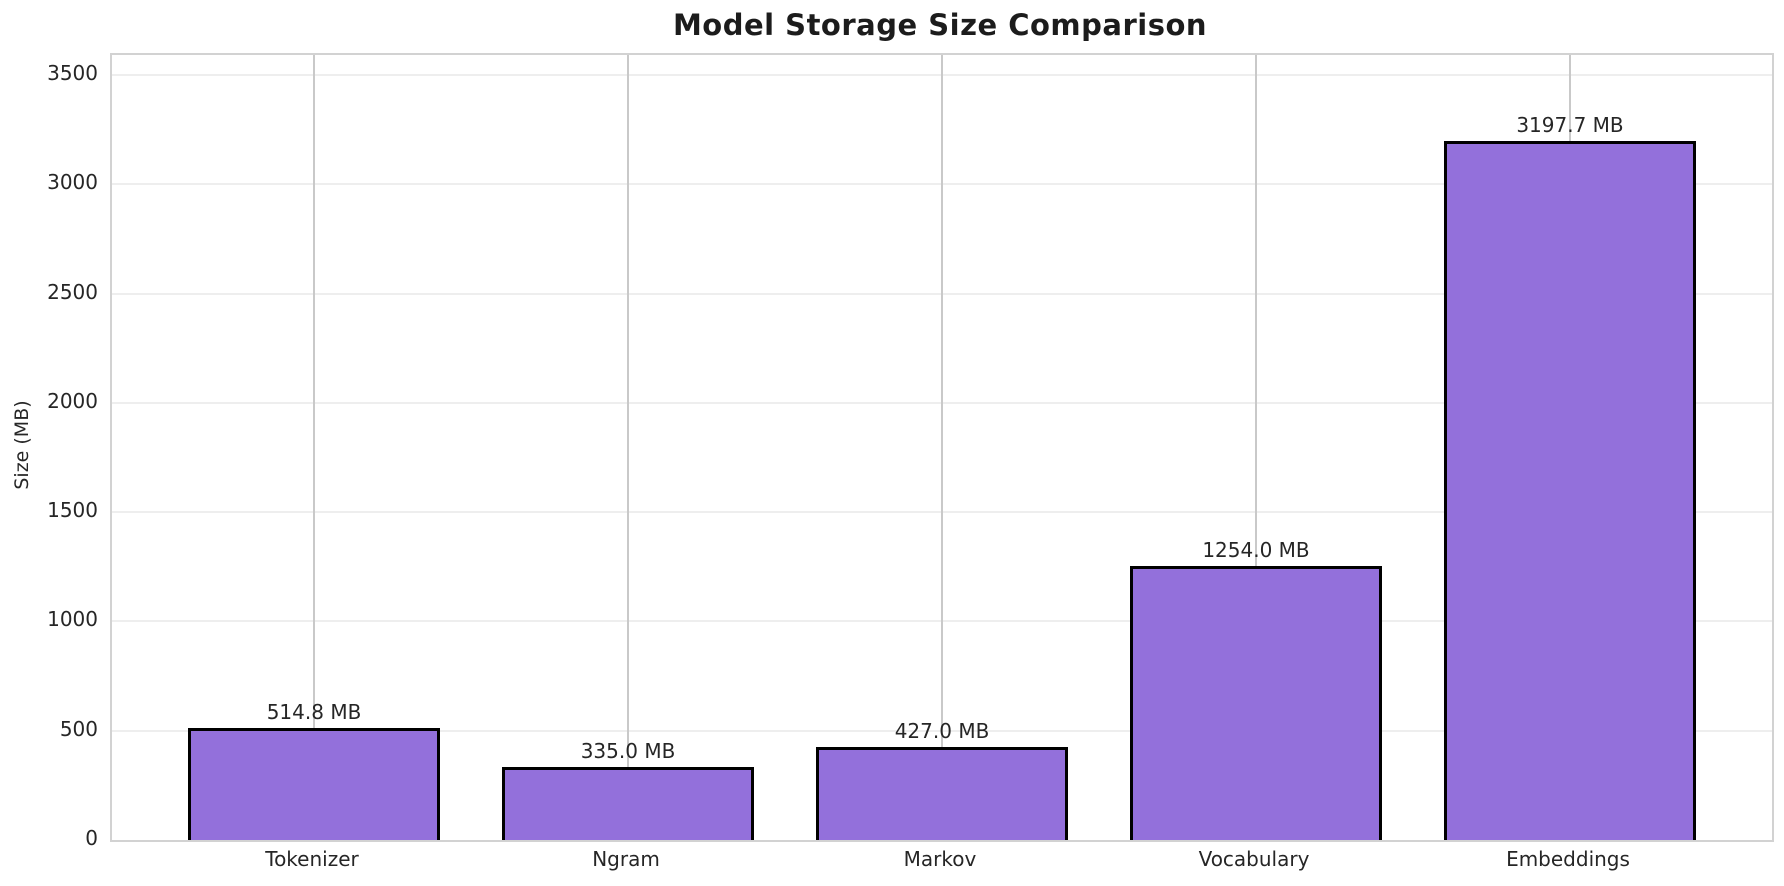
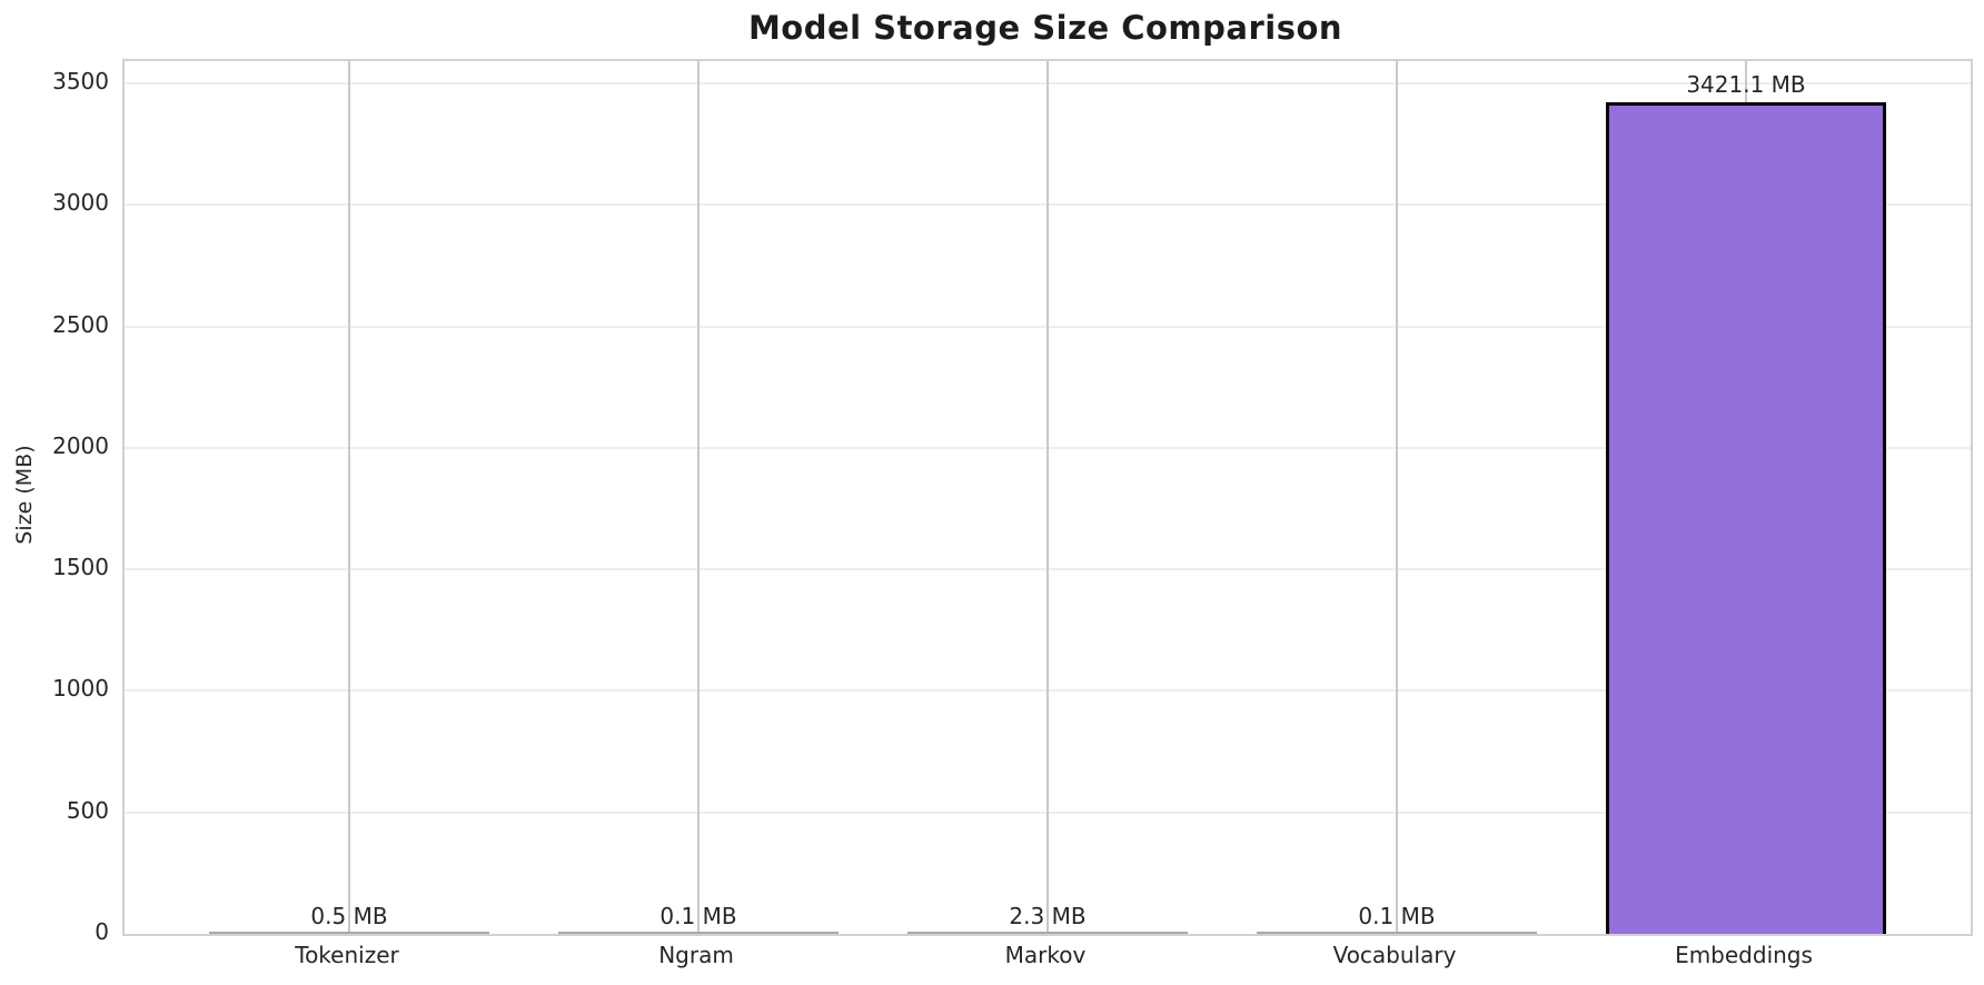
Tokenizer: 514.8 -> 0.5
Ngram: 335.0 -> 0.1
Markov: 427.0 -> 2.3
Vocabulary: 1254.0 -> 0.1
Embeddings: 3197.7 -> 3421.1
